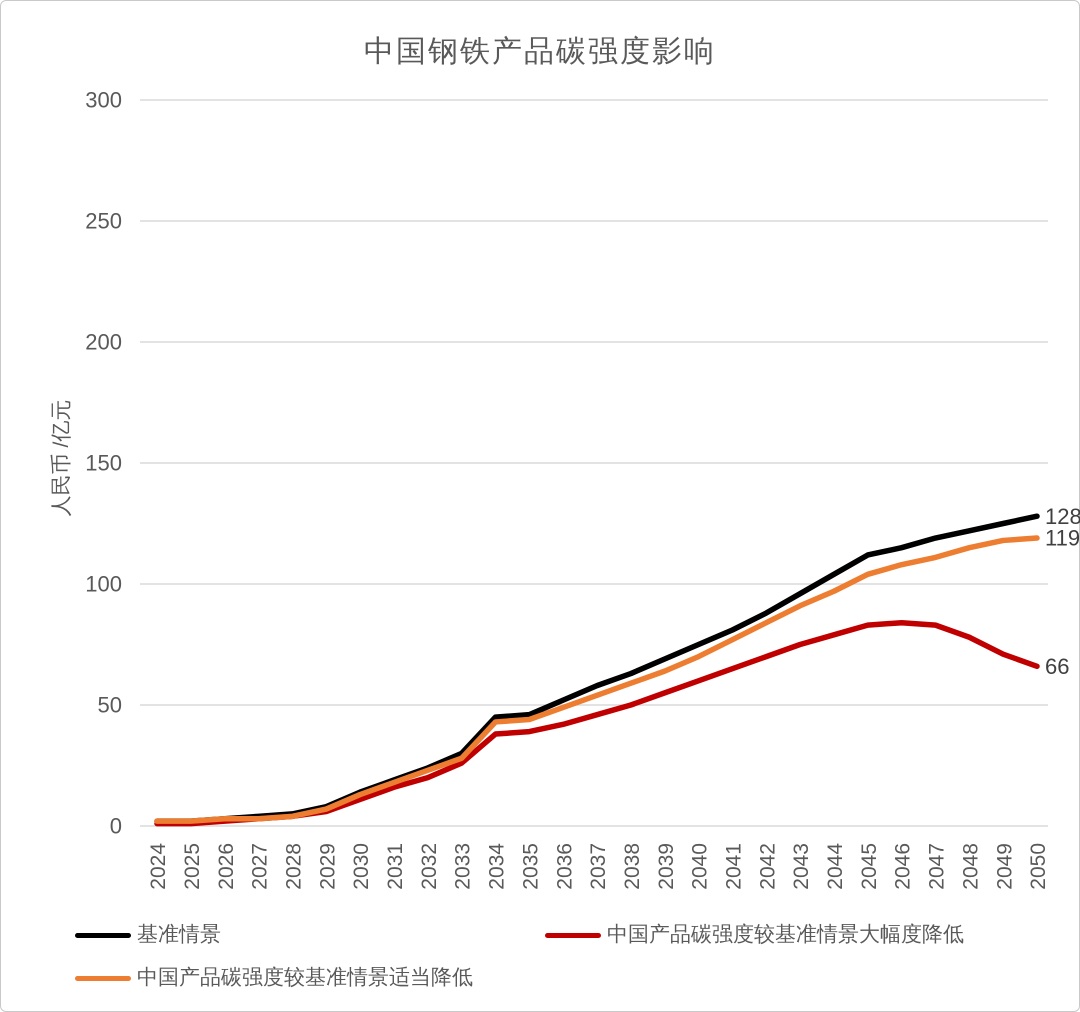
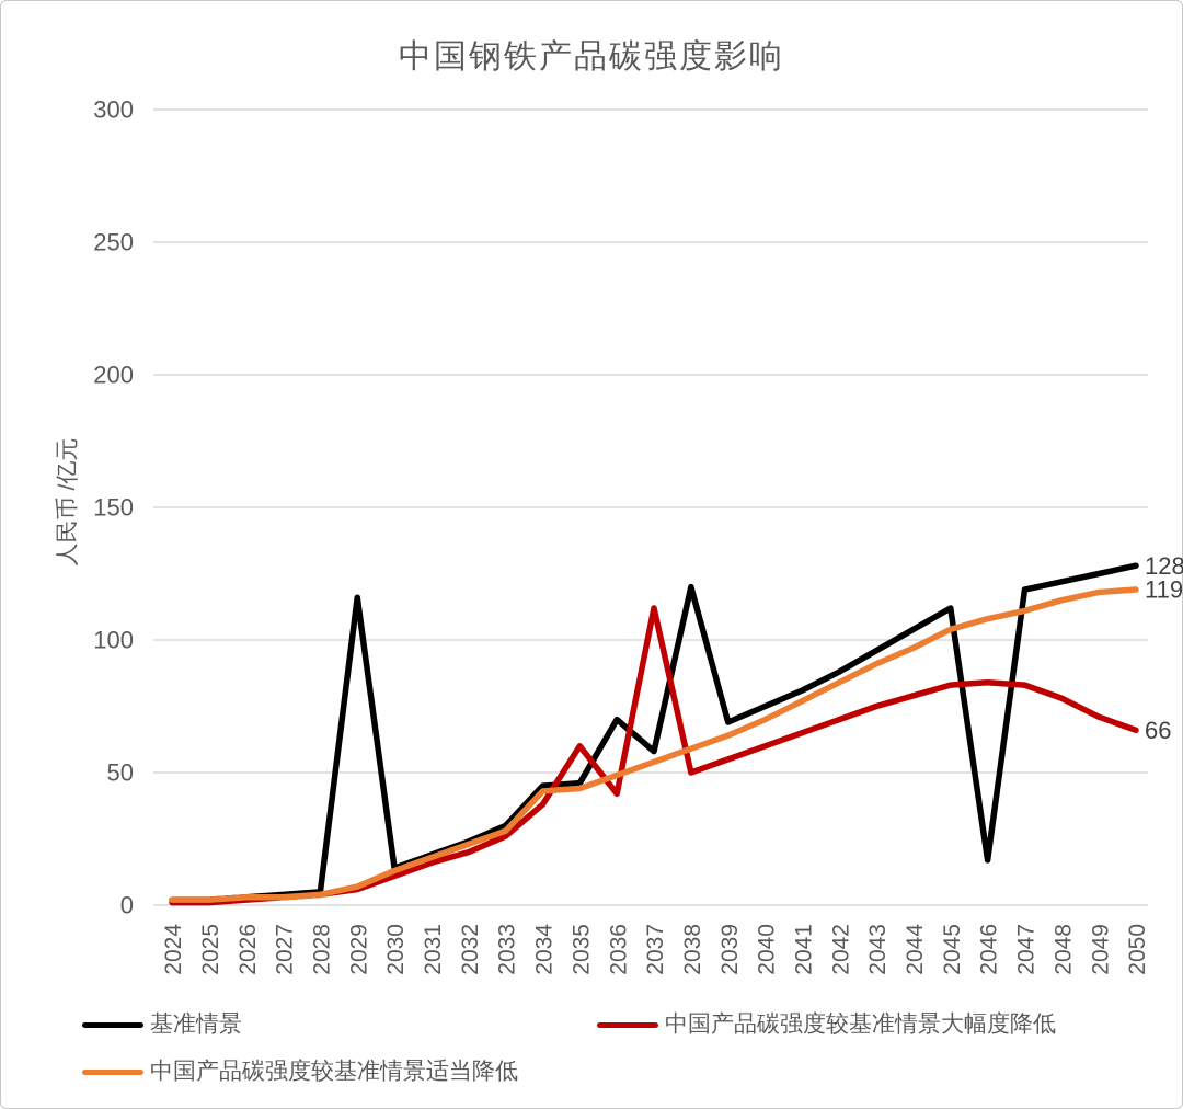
基准情景/2029: 8 -> 116
中国产品碳强度较基准情景大幅度降低/2035: 39 -> 60
基准情景/2036: 52 -> 70
中国产品碳强度较基准情景大幅度降低/2037: 46 -> 112
基准情景/2038: 63 -> 120
基准情景/2046: 115 -> 17
